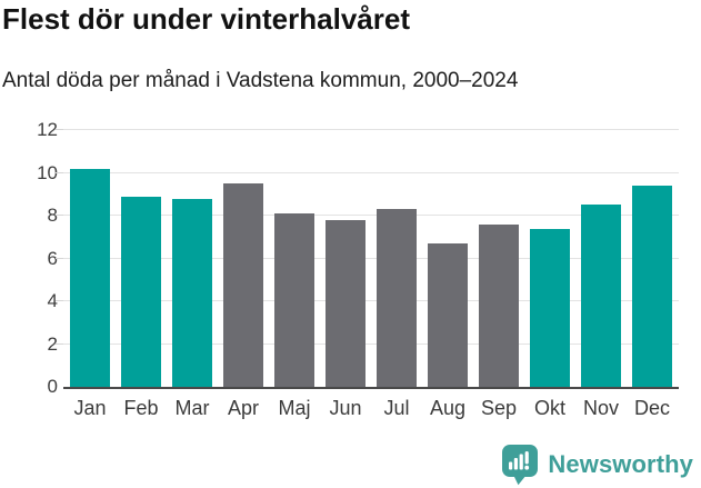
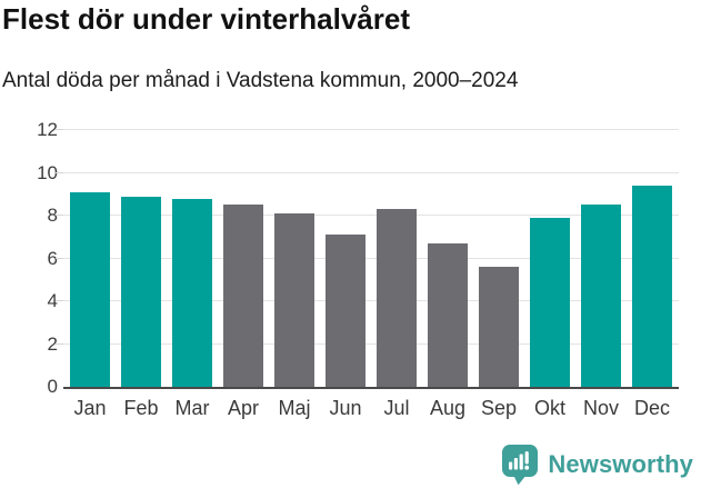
Jan: 10.2 -> 9.1
Apr: 9.5 -> 8.5
Jun: 7.8 -> 7.1
Sep: 7.6 -> 5.6
Okt: 7.4 -> 7.9
